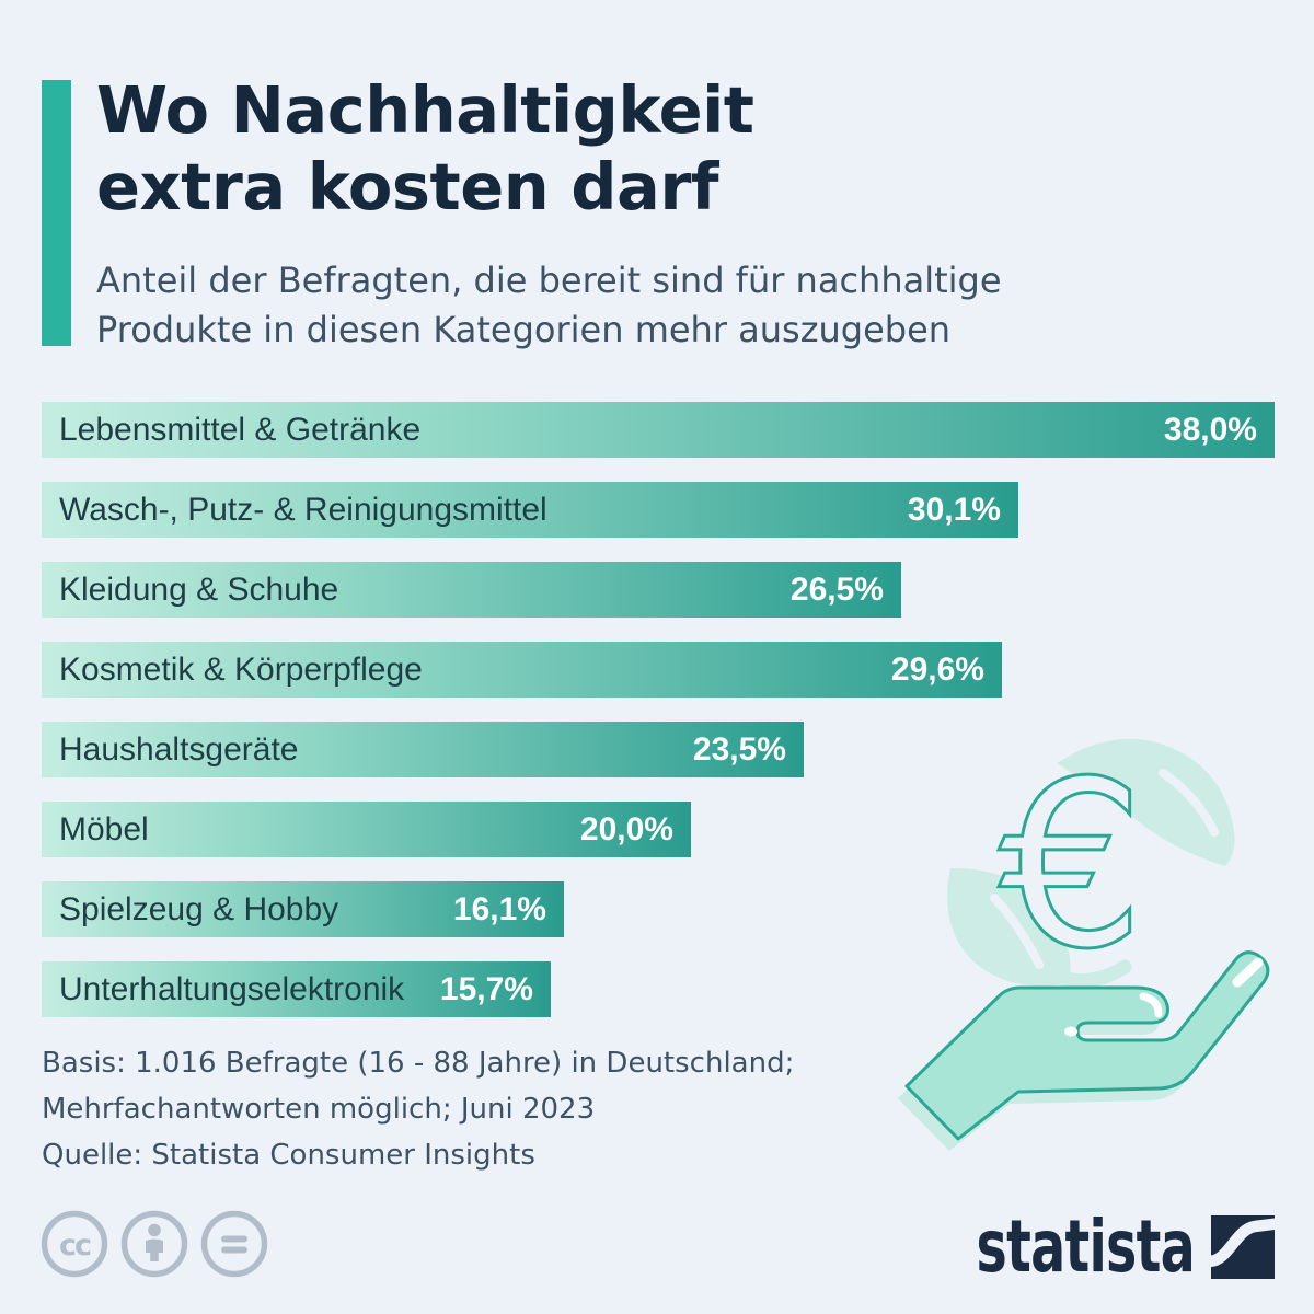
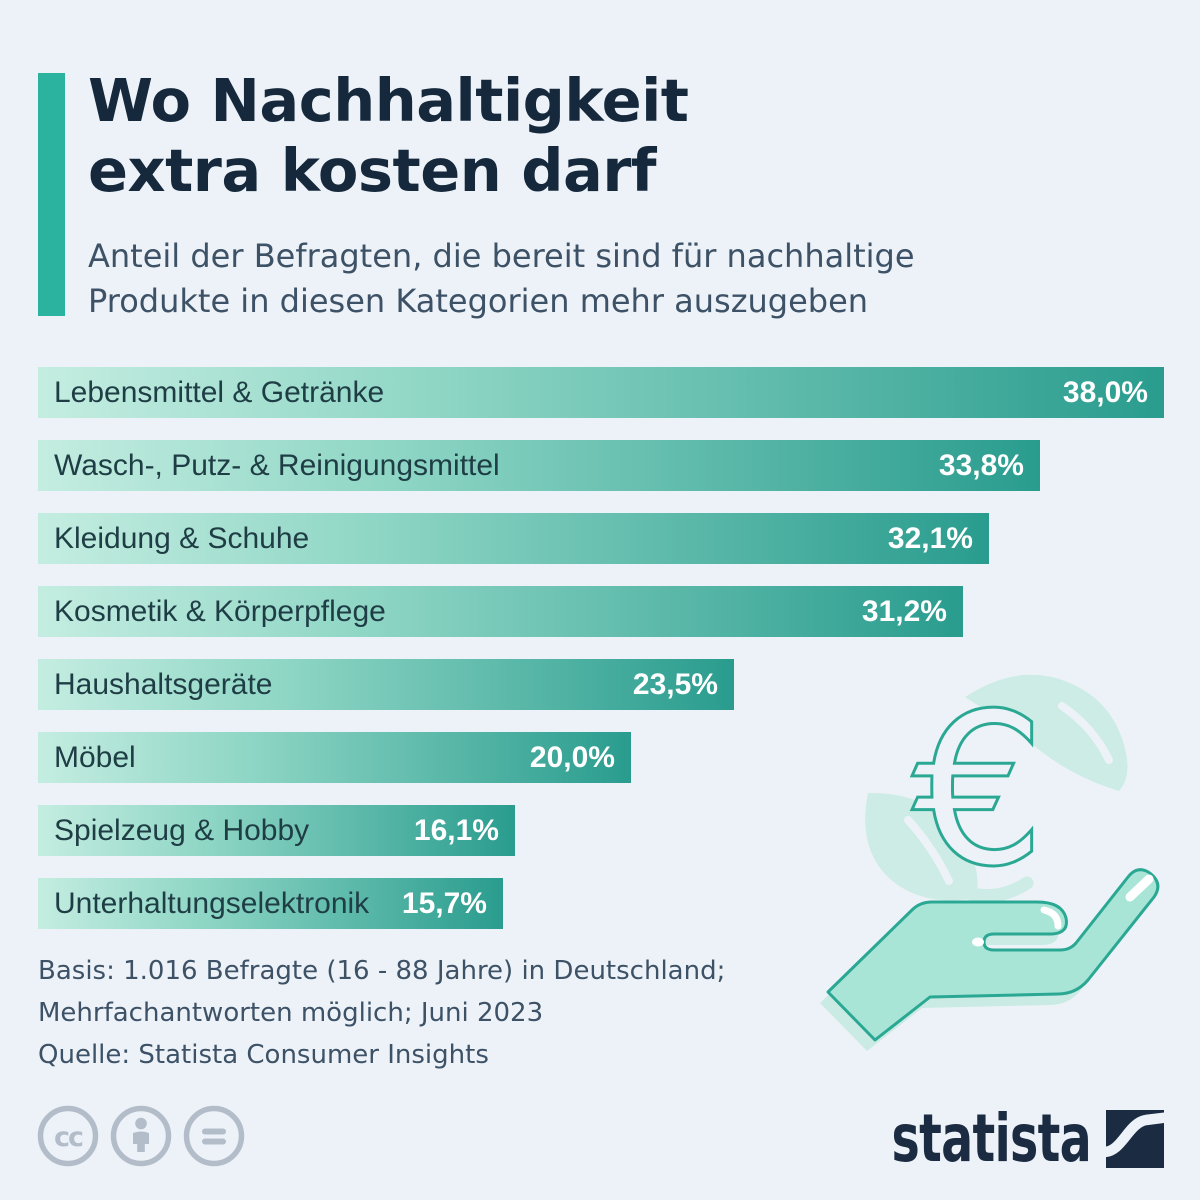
Wasch-, Putz- & Reinigungsmittel: 30,1% -> 33,8%
Kleidung & Schuhe: 26,5% -> 32,1%
Kosmetik & Körperpflege: 29,6% -> 31,2%
